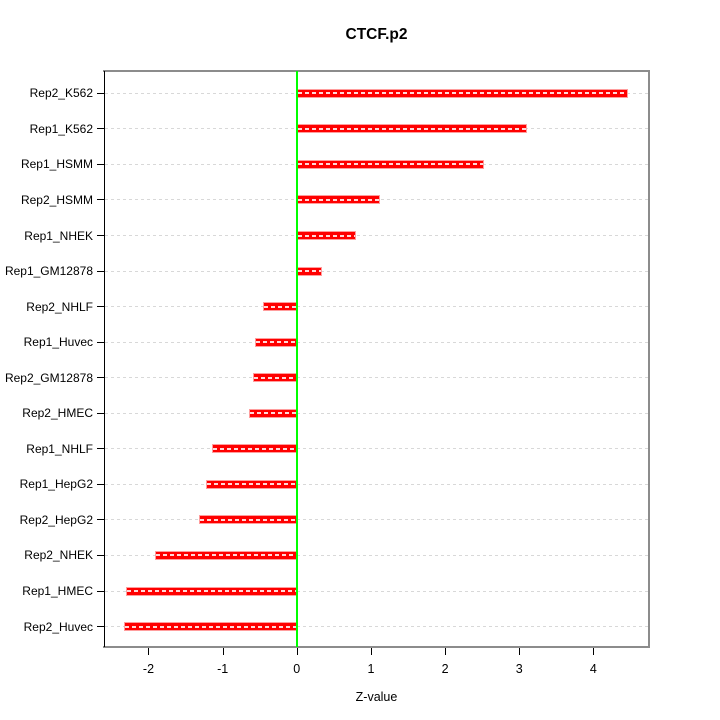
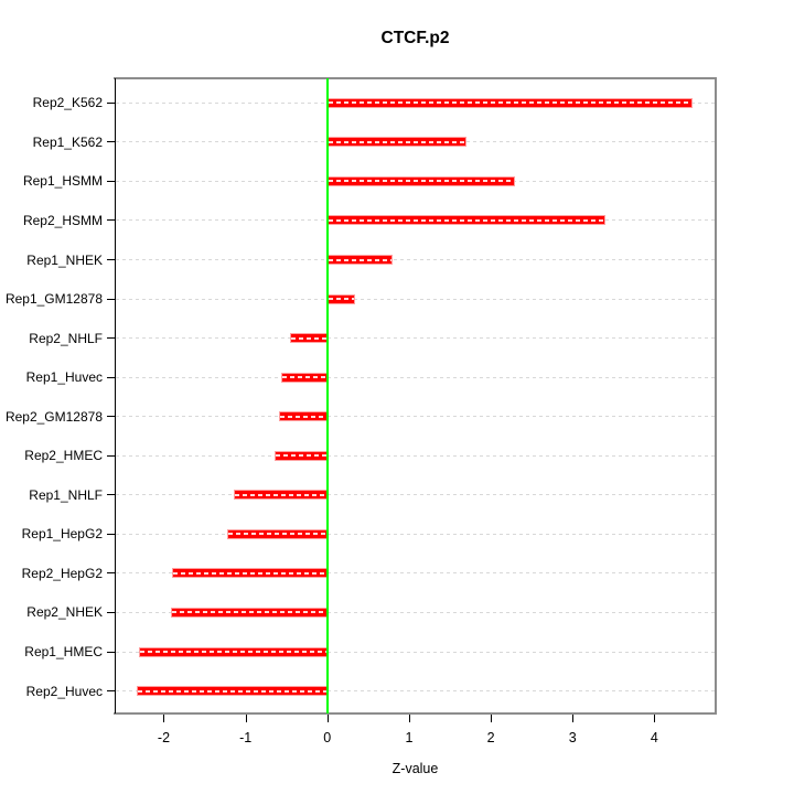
Rep1_K562: 3.1 -> 1.7
Rep1_HSMM: 2.5 -> 2.3
Rep2_HSMM: 1.1 -> 3.4
Rep2_HepG2: -1.3 -> -1.9
